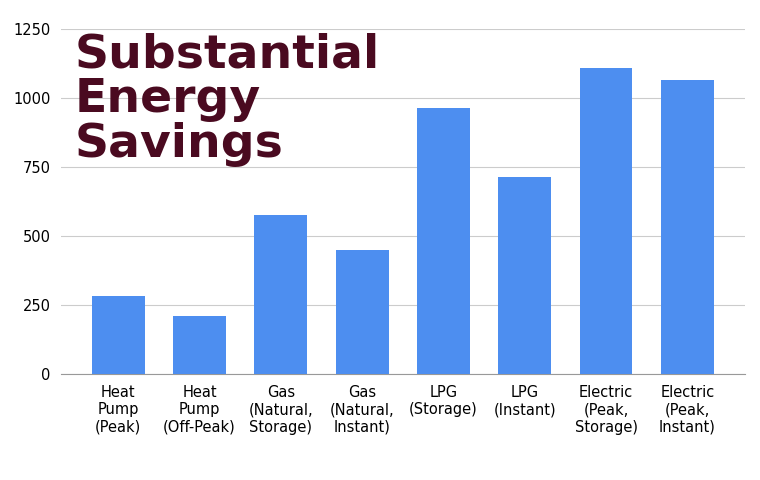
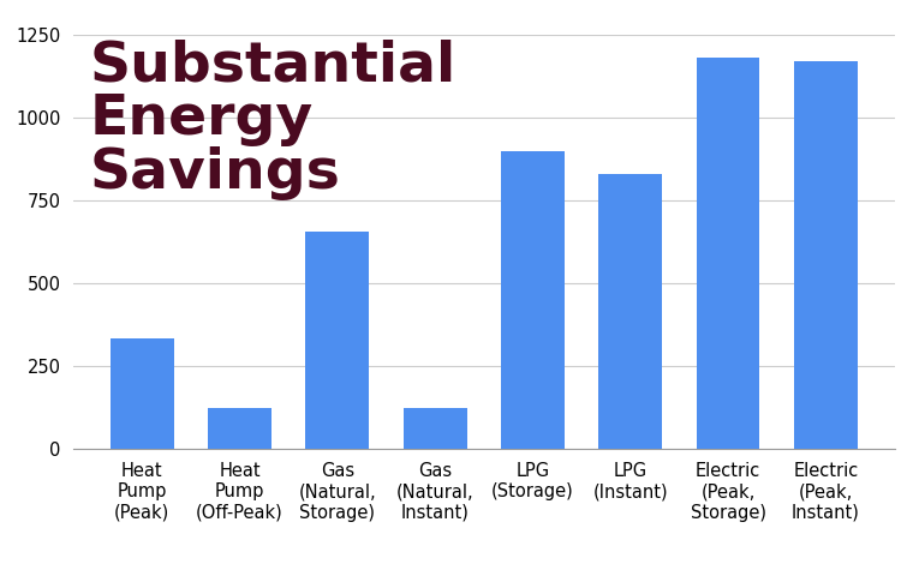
Heat Pump (Peak): 285 -> 335
Heat Pump (Off-Peak): 210 -> 125
Gas (Natural, Storage): 575 -> 655
Gas (Natural, Instant): 450 -> 125
LPG (Storage): 965 -> 900
LPG (Instant): 715 -> 830
Electric (Peak, Storage): 1110 -> 1180
Electric (Peak, Instant): 1065 -> 1170
